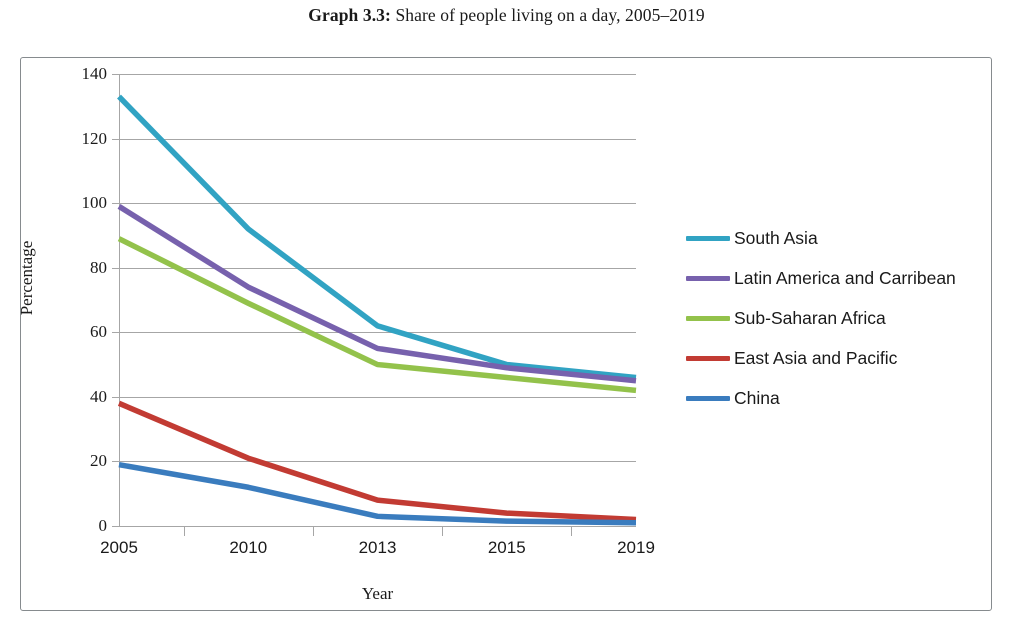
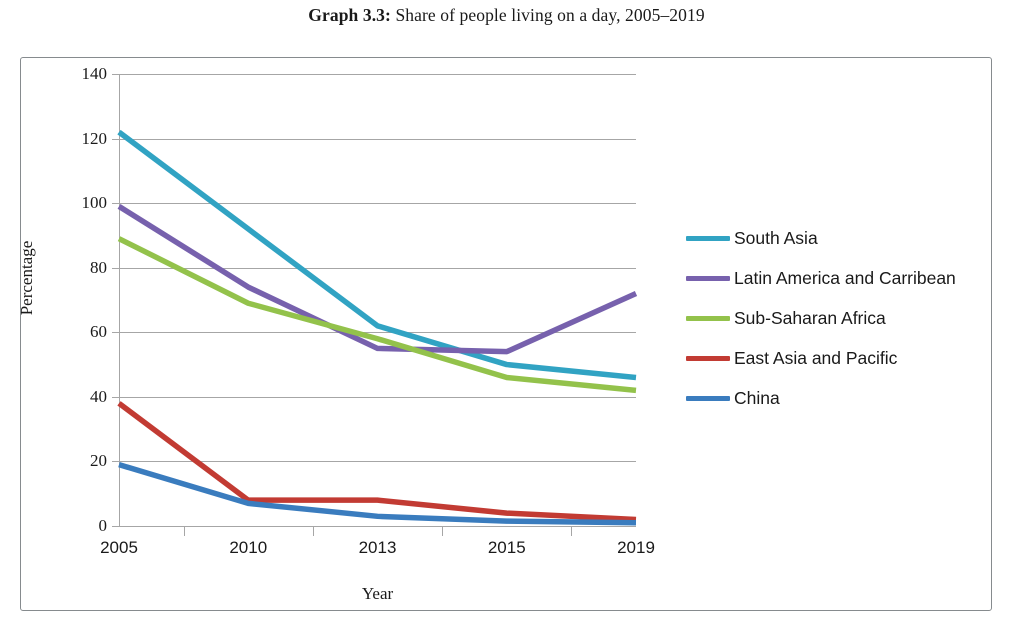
South Asia/2005: 133 -> 122
East Asia and Pacific/2010: 21 -> 8
China/2010: 12 -> 7
Sub-Saharan Africa/2013: 50 -> 58
Latin America and Carribean/2015: 49 -> 54
Latin America and Carribean/2019: 45 -> 72
